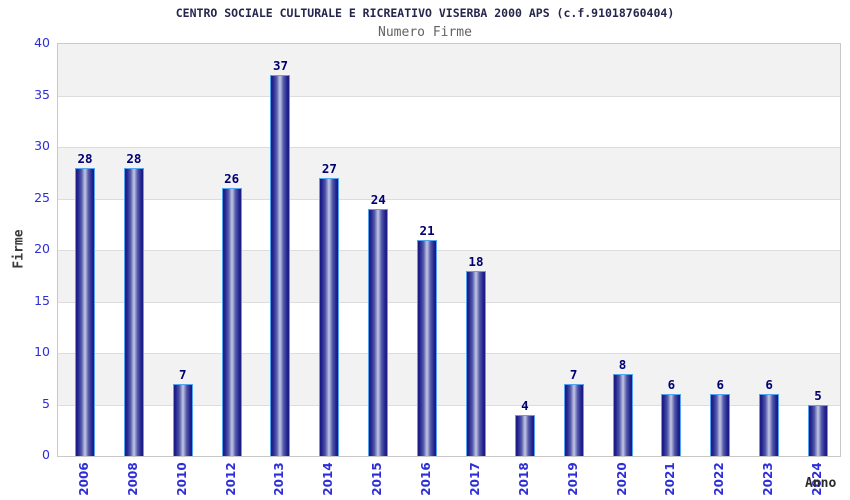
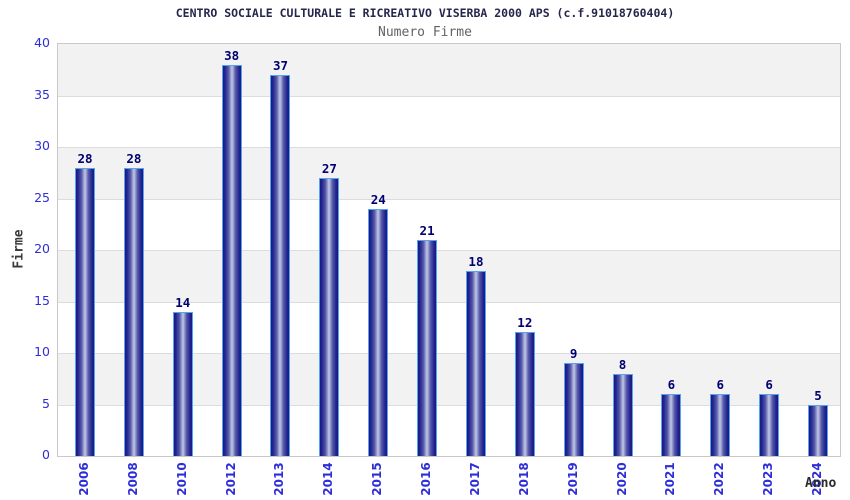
2010: 7 -> 14
2012: 26 -> 38
2018: 4 -> 12
2019: 7 -> 9
